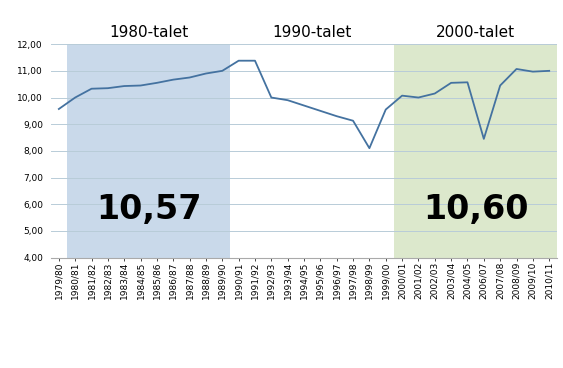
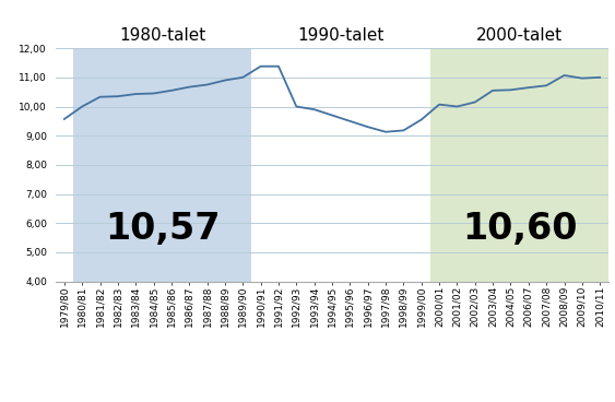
1998/99: 8,10 -> 9,18
2006/07: 8,45 -> 10,65
2007/08: 10,45 -> 10,72
